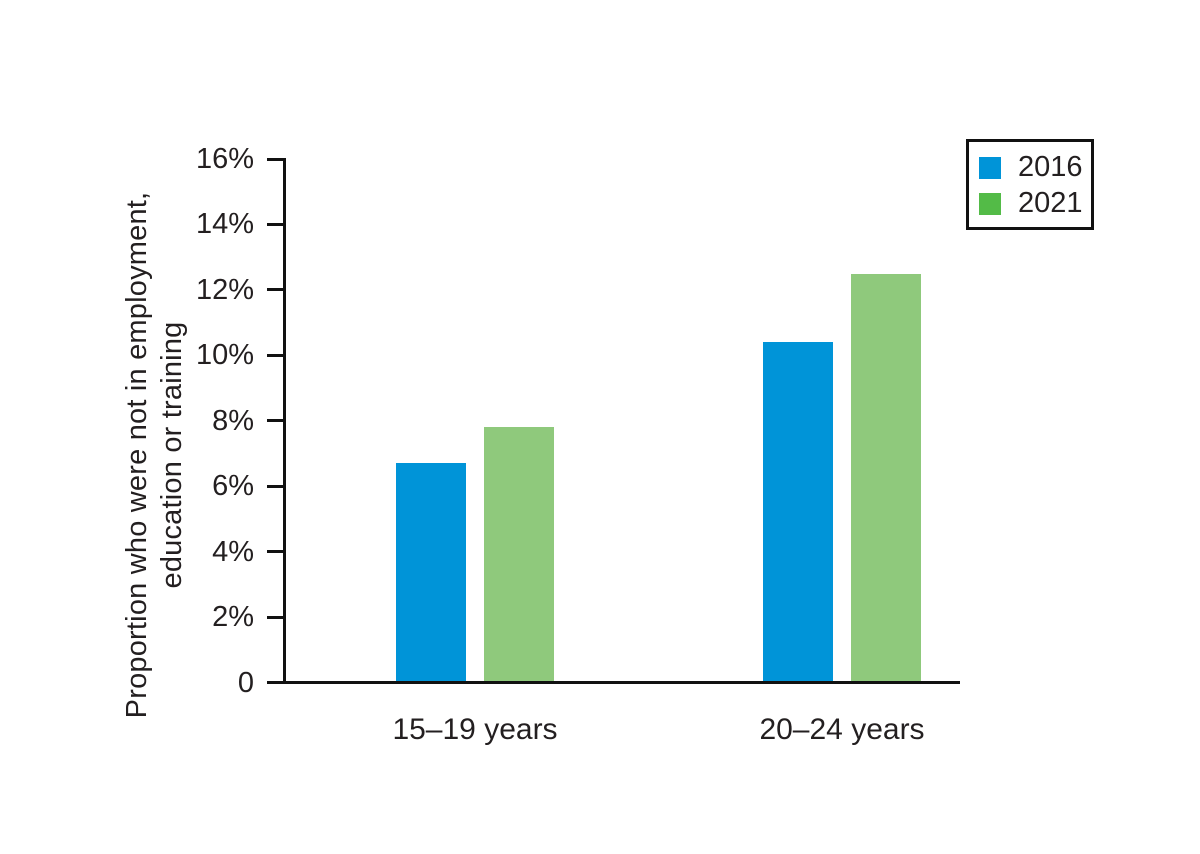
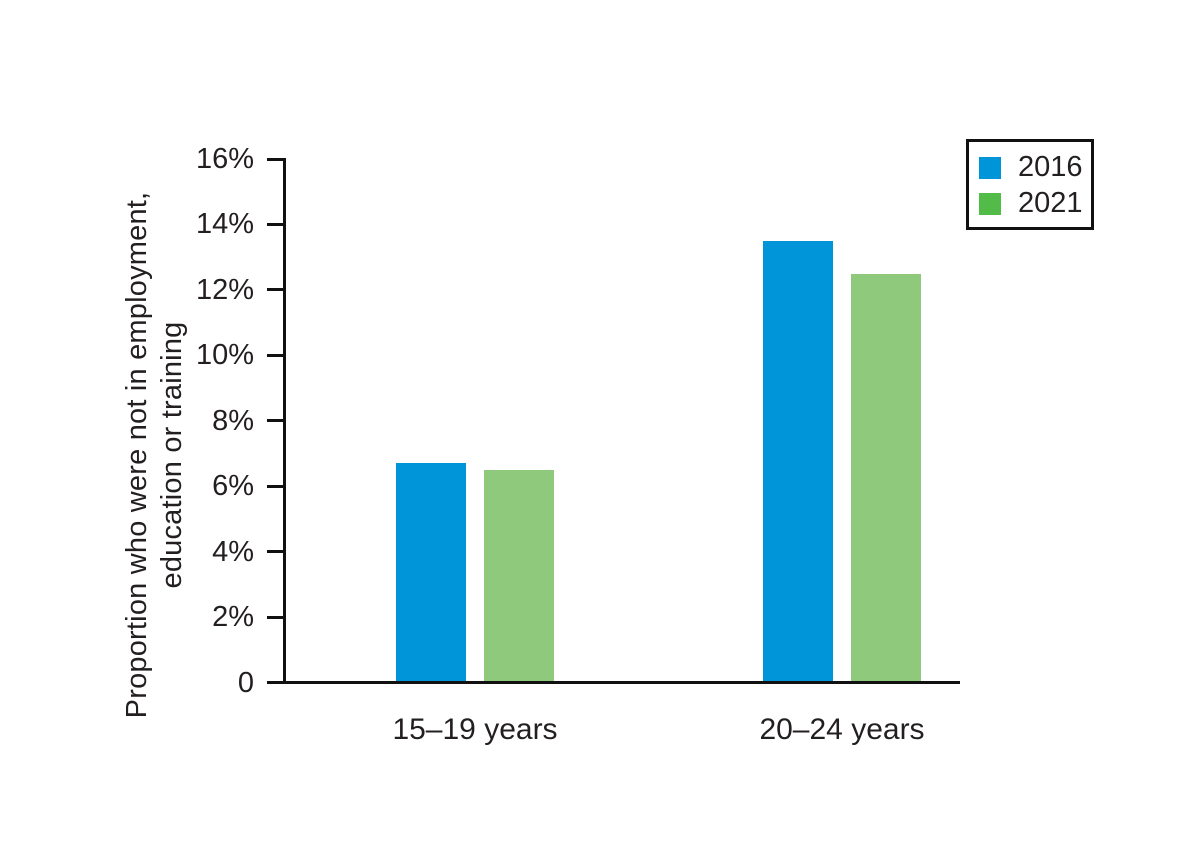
2021/15–19 years: 7.8% -> 6.5%
2016/20–24 years: 10.4% -> 13.5%
